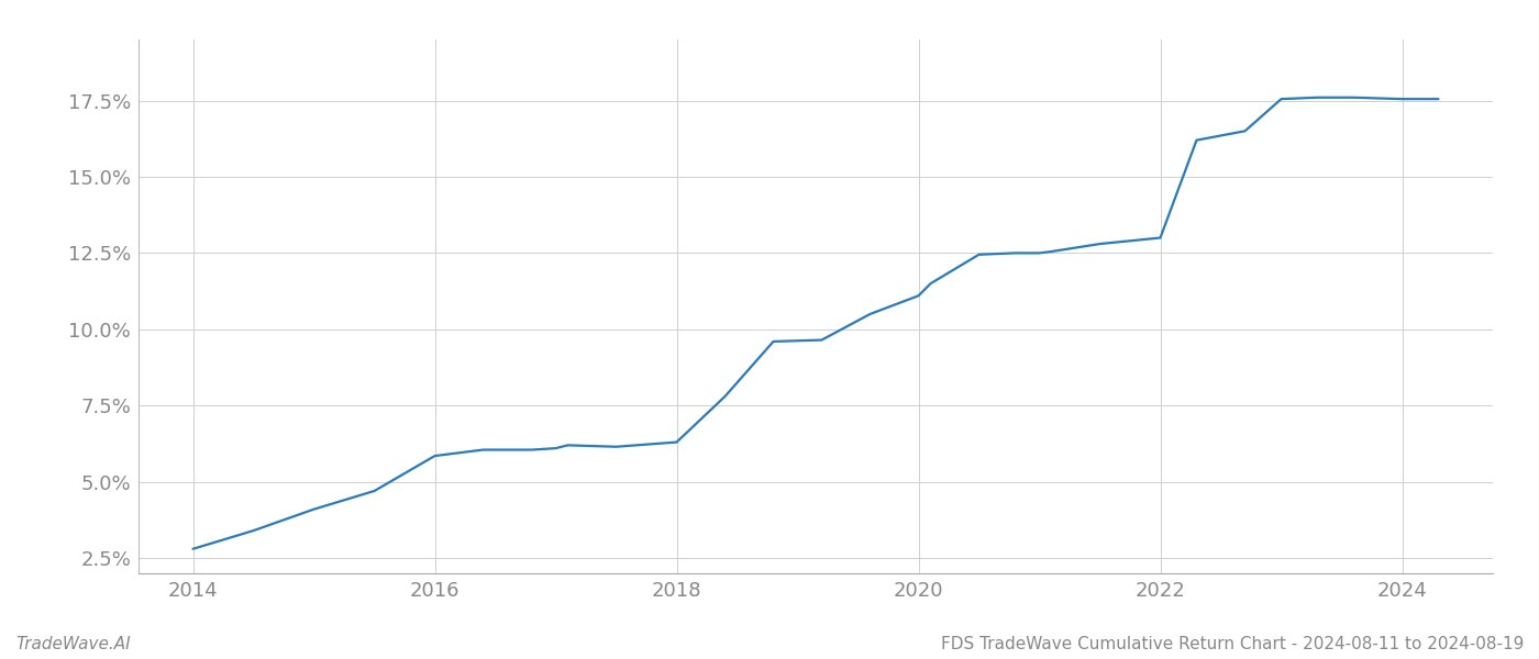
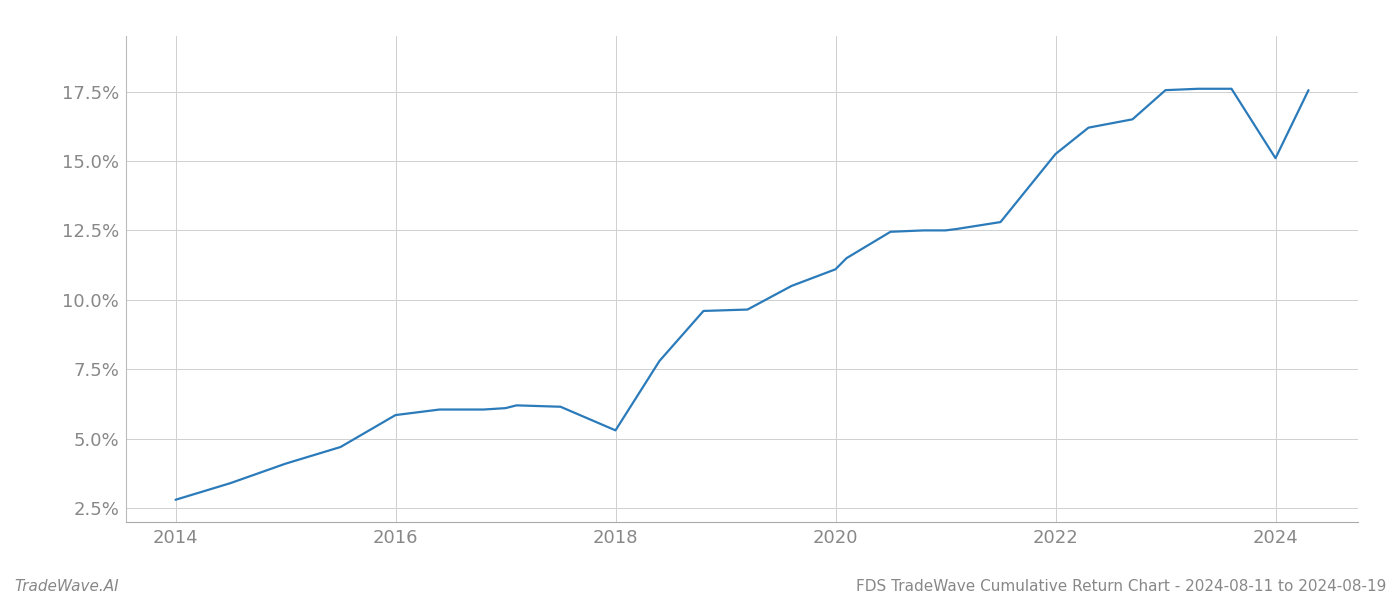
2018: 6.30% -> 5.30%
2022: 13.00% -> 15.25%
2024: 17.55% -> 15.10%
